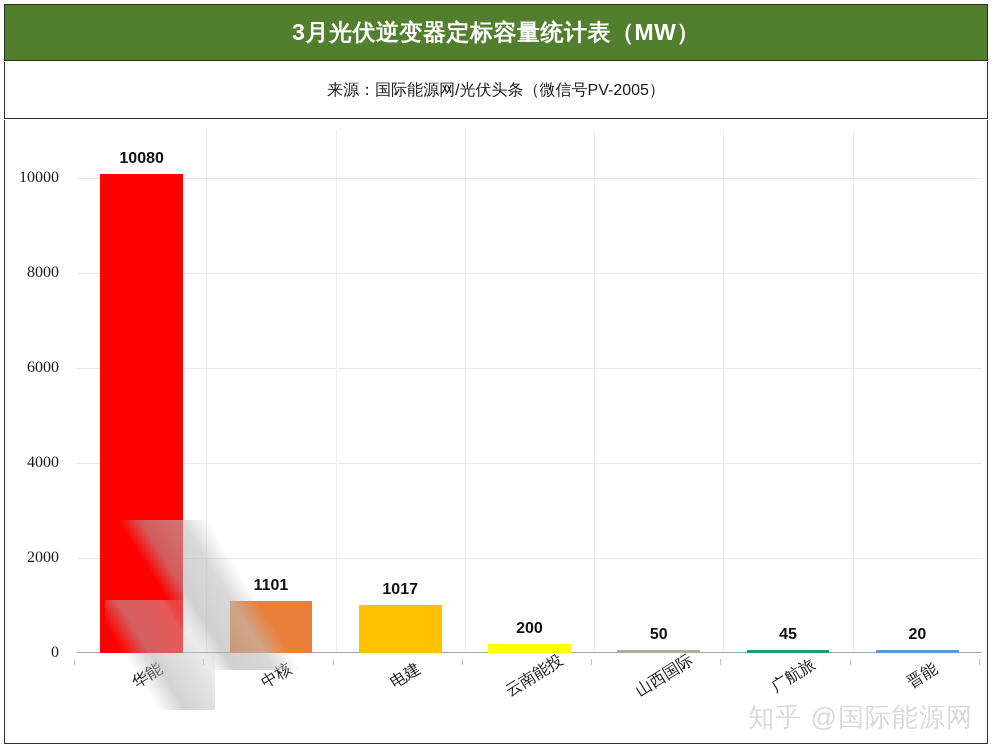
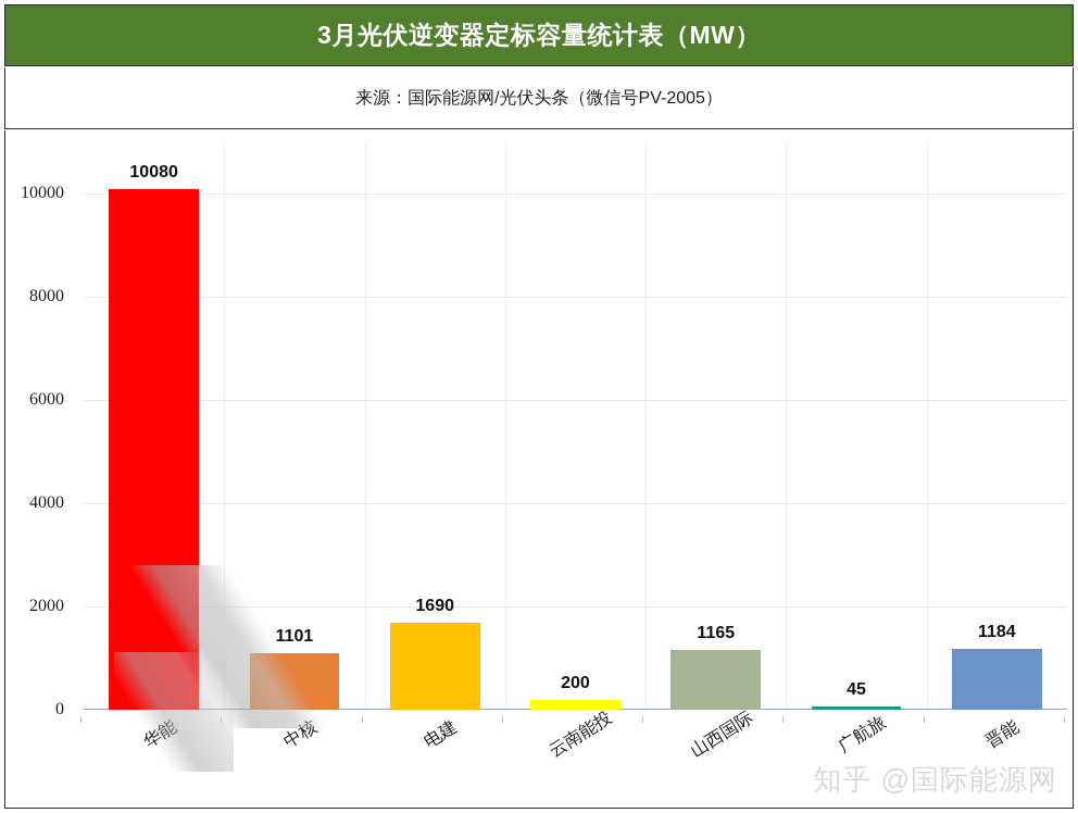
电建: 1017 -> 1690
山西国际: 50 -> 1165
晋能: 20 -> 1184
